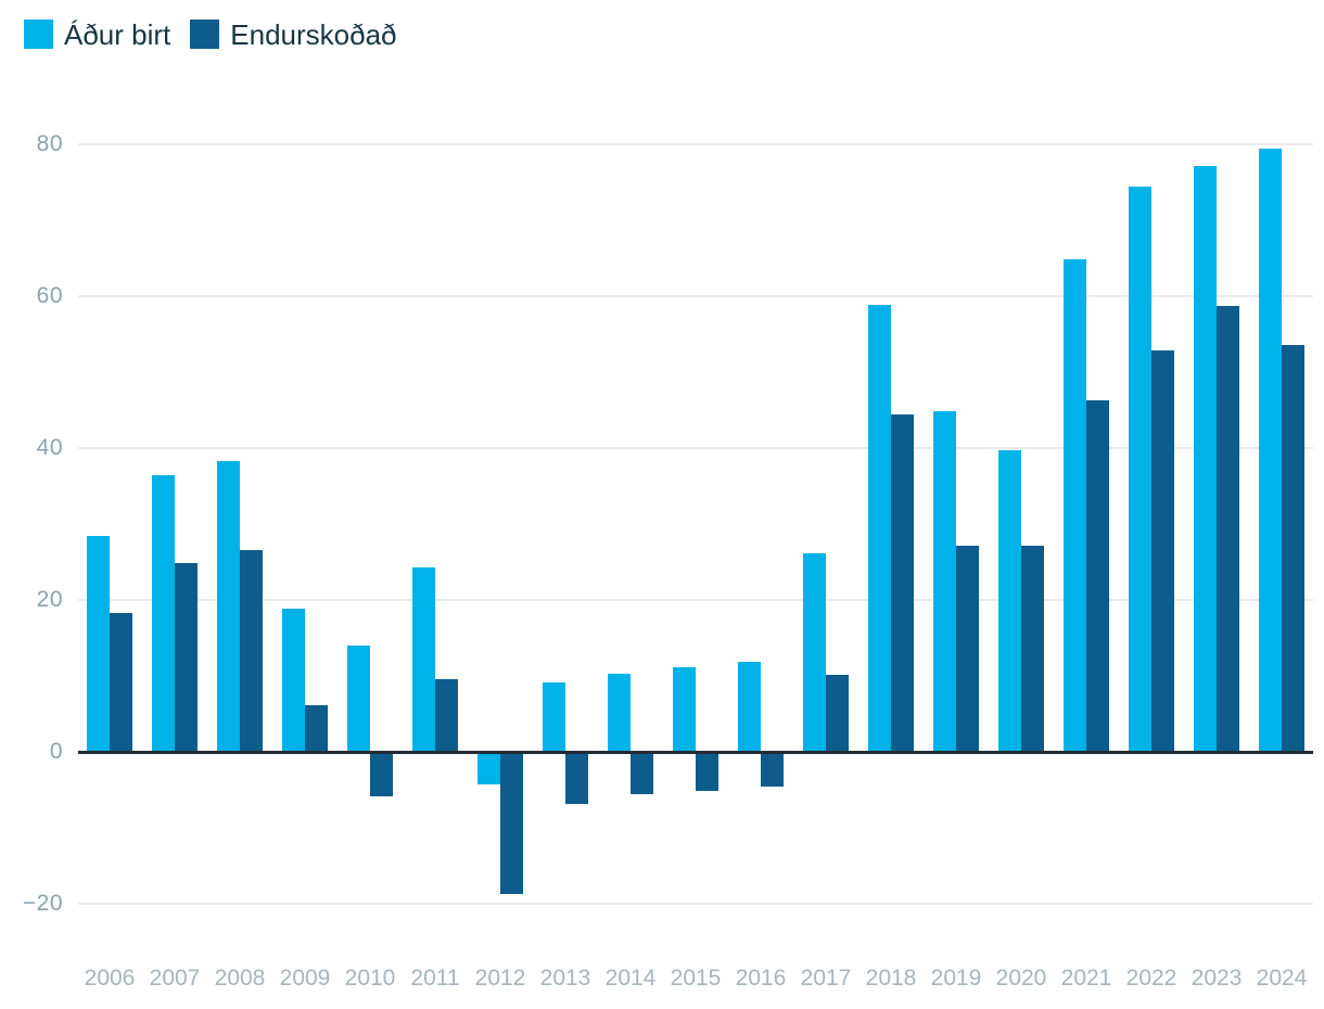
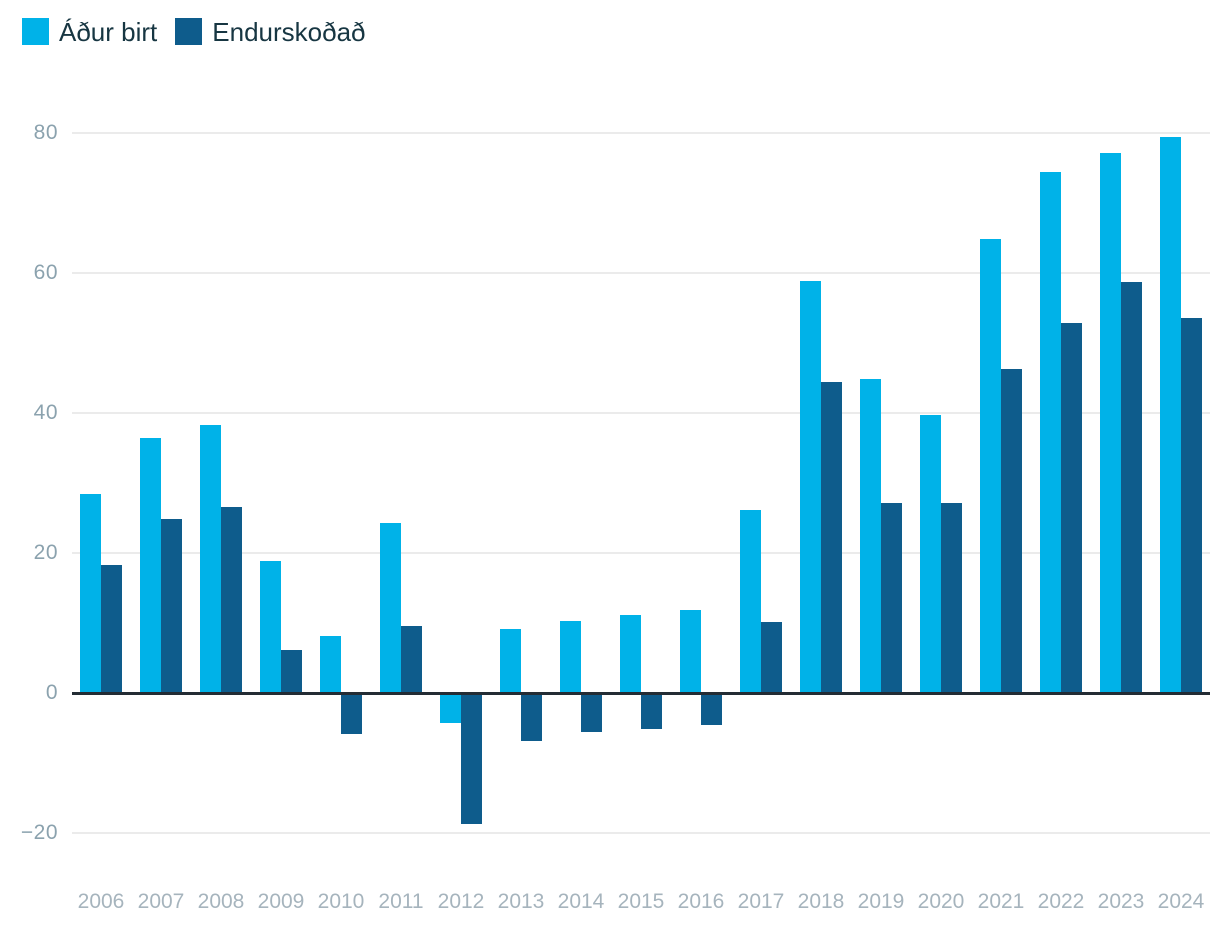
Áður birt/2010: 14 -> 8
